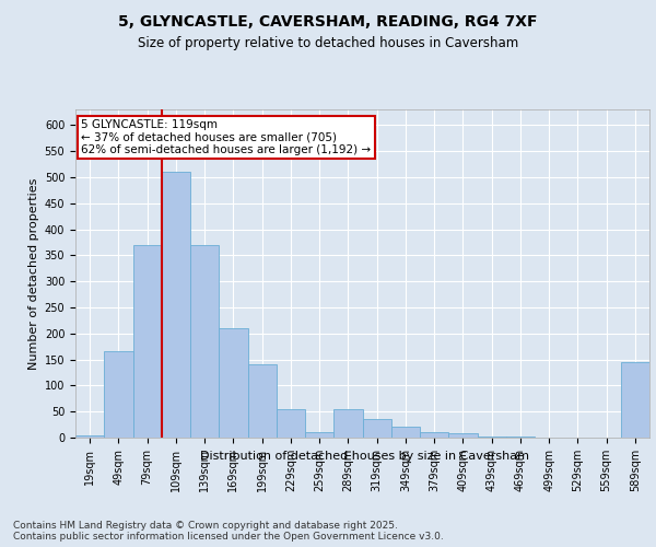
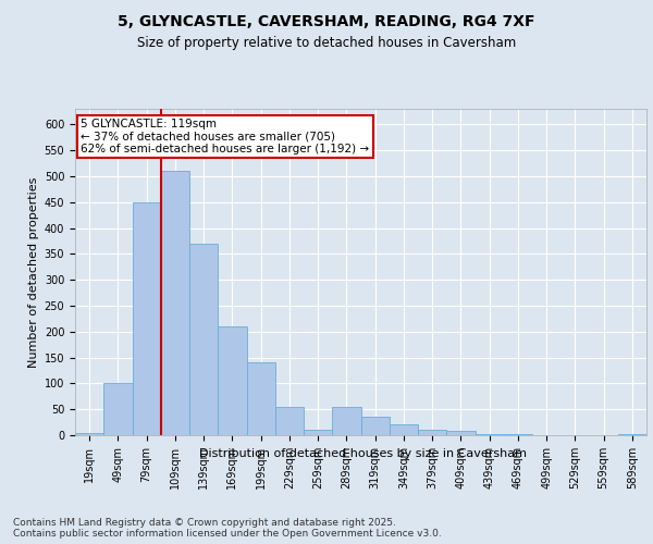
49sqm: 165 -> 100
79sqm: 370 -> 450
589sqm: 145 -> 3
